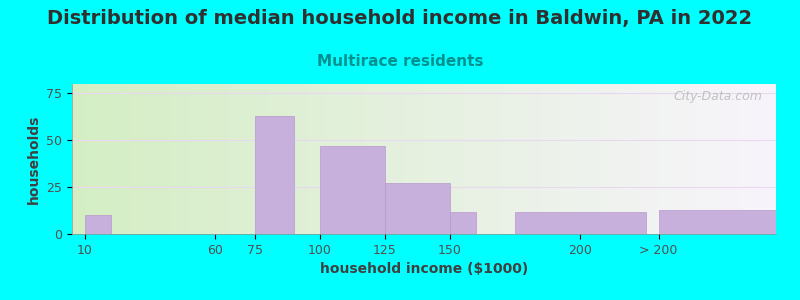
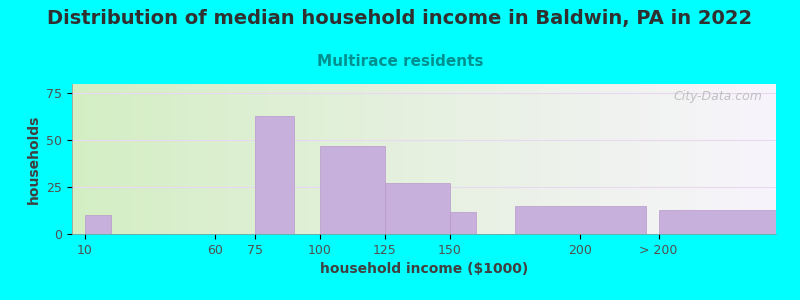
200: 12 -> 15
